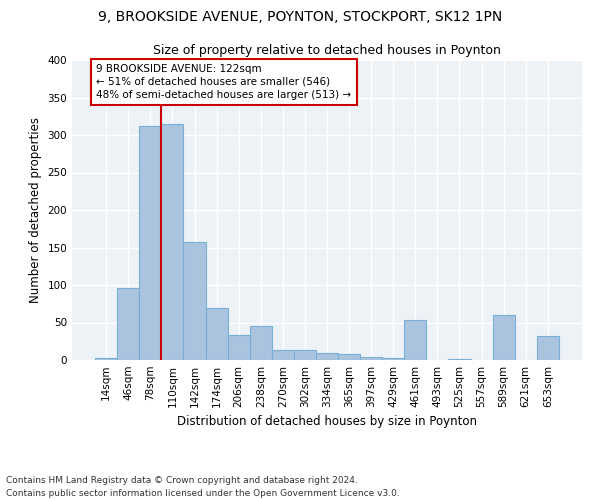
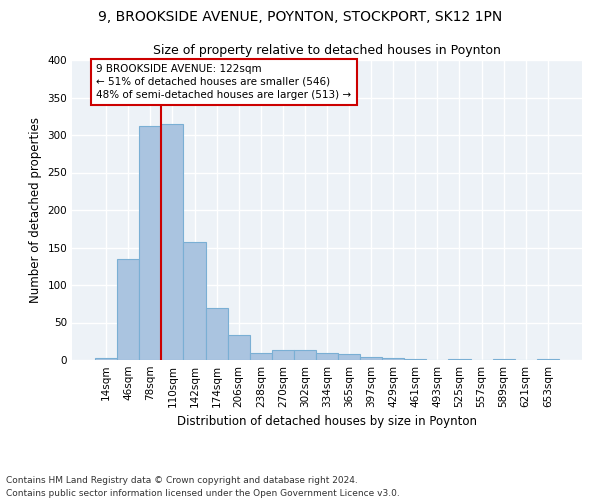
46sqm: 96 -> 135
238sqm: 46 -> 10
461sqm: 54 -> 1
589sqm: 60 -> 1
653sqm: 32 -> 2
